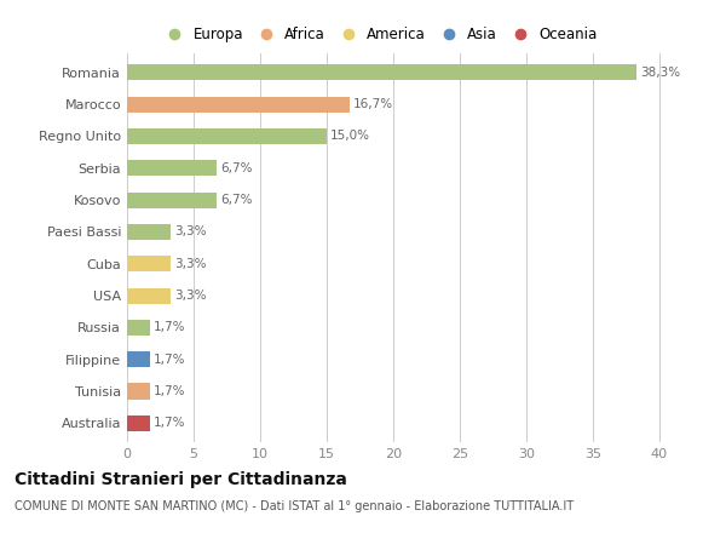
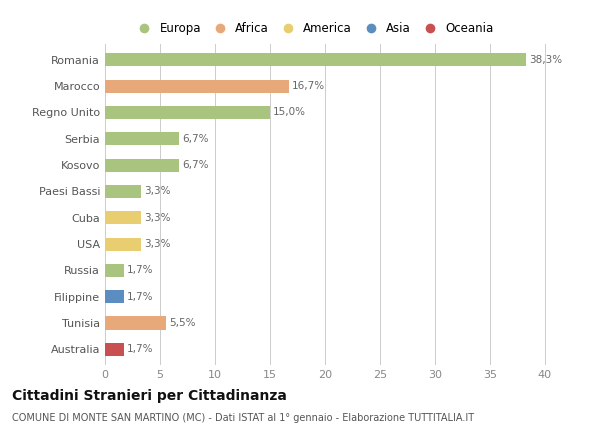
Tunisia: 1,7% -> 5,5%
